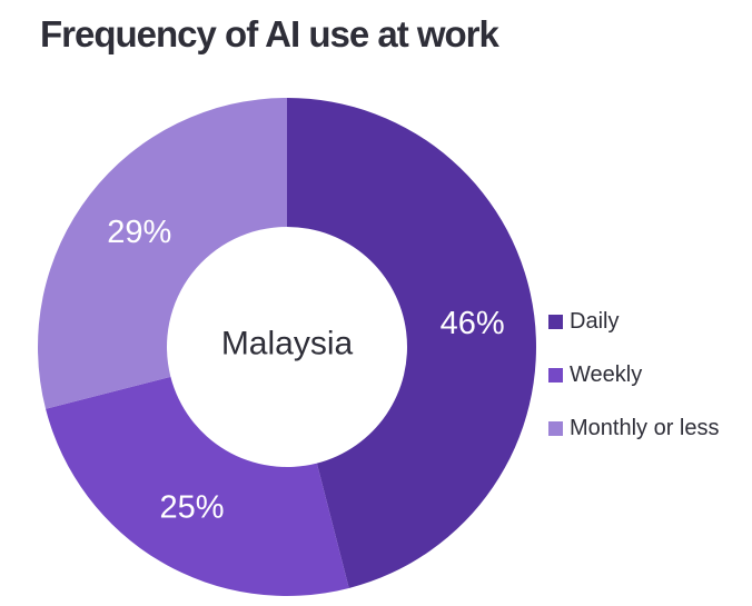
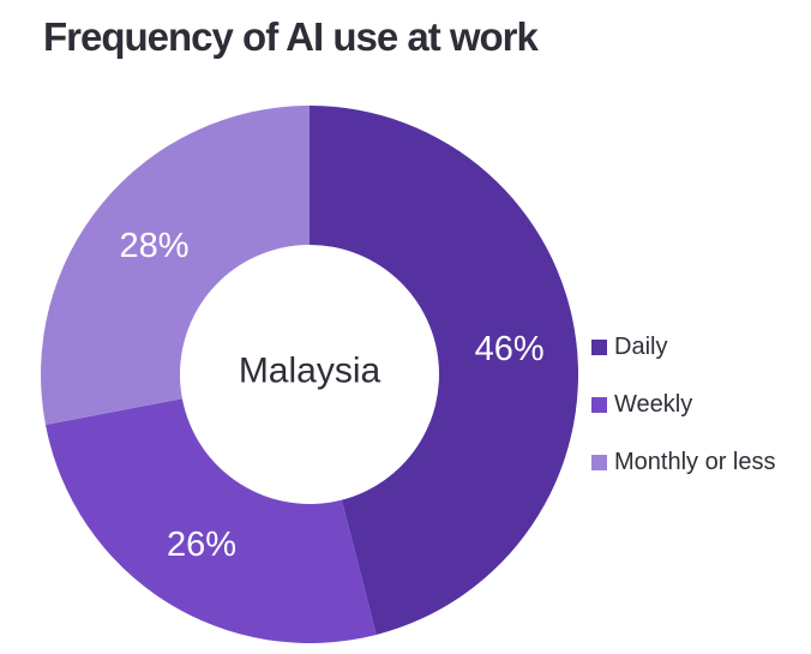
Weekly: 25% -> 26%
Monthly or less: 29% -> 28%
